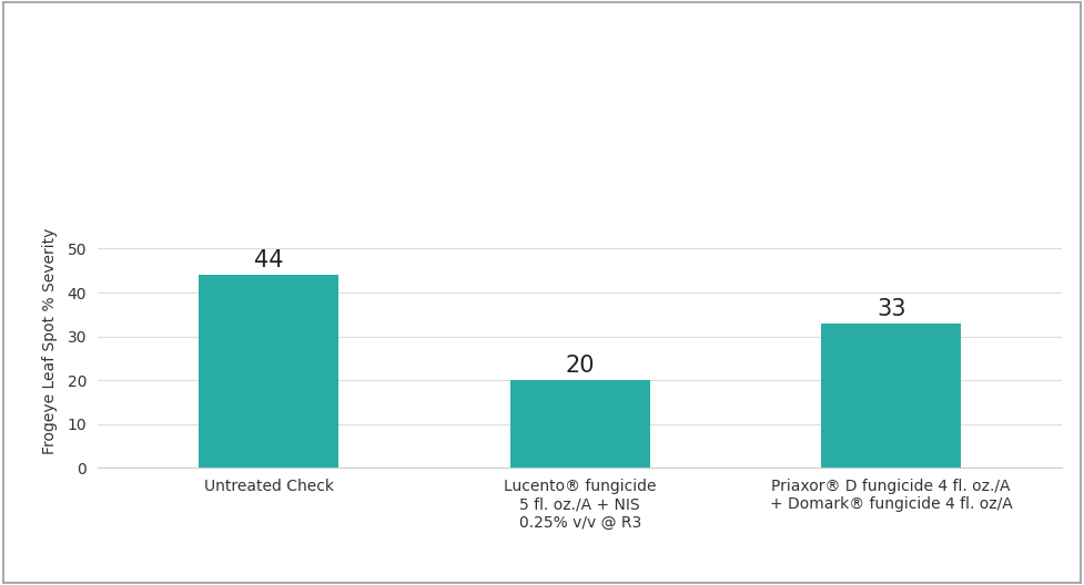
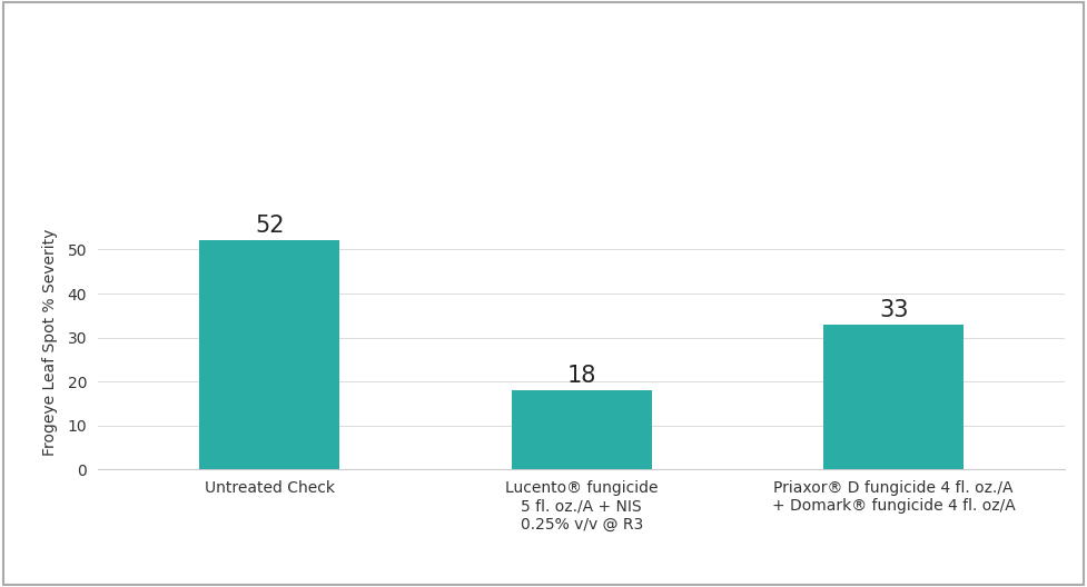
Untreated Check: 44 -> 52
Lucento® fungicide 5 fl. oz./A + NIS 0.25% v/v @ R3: 20 -> 18
